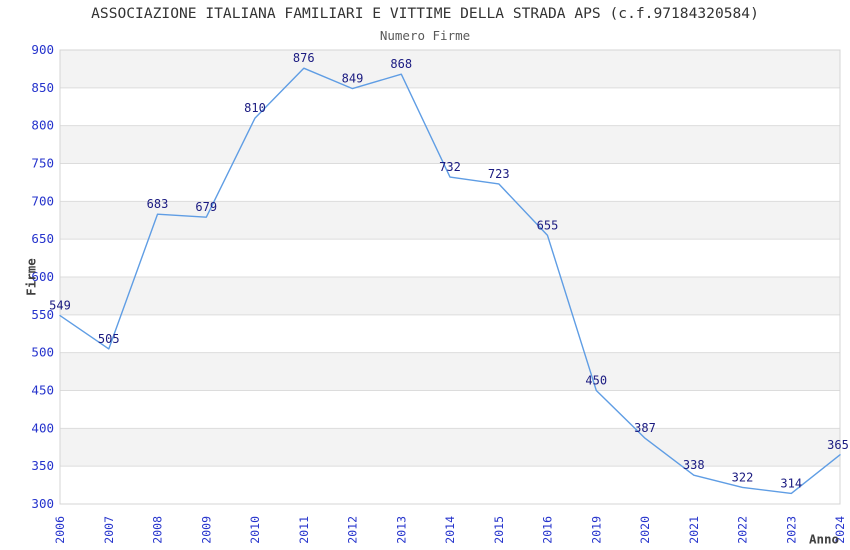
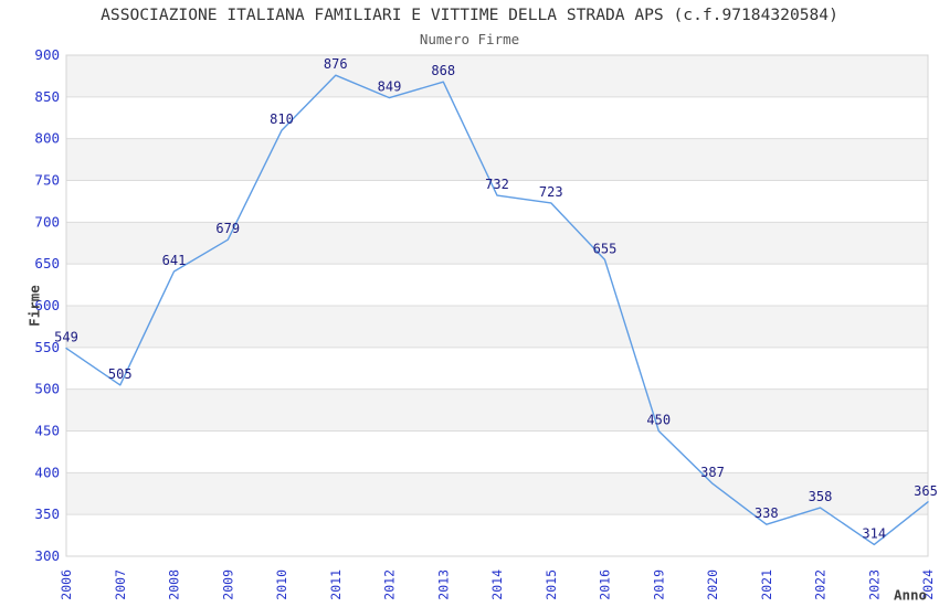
2008: 683 -> 641
2022: 322 -> 358
